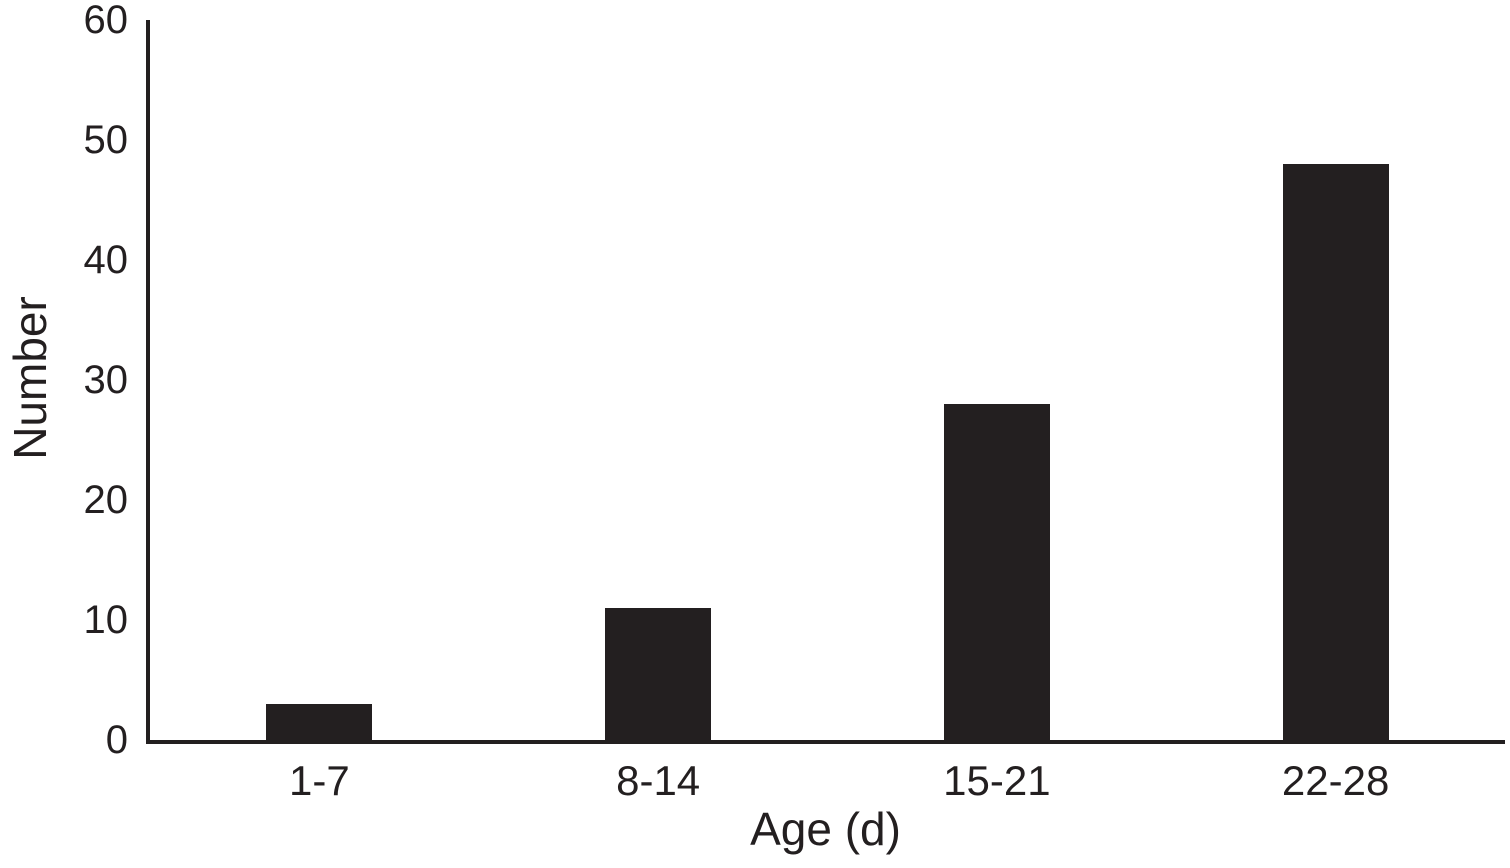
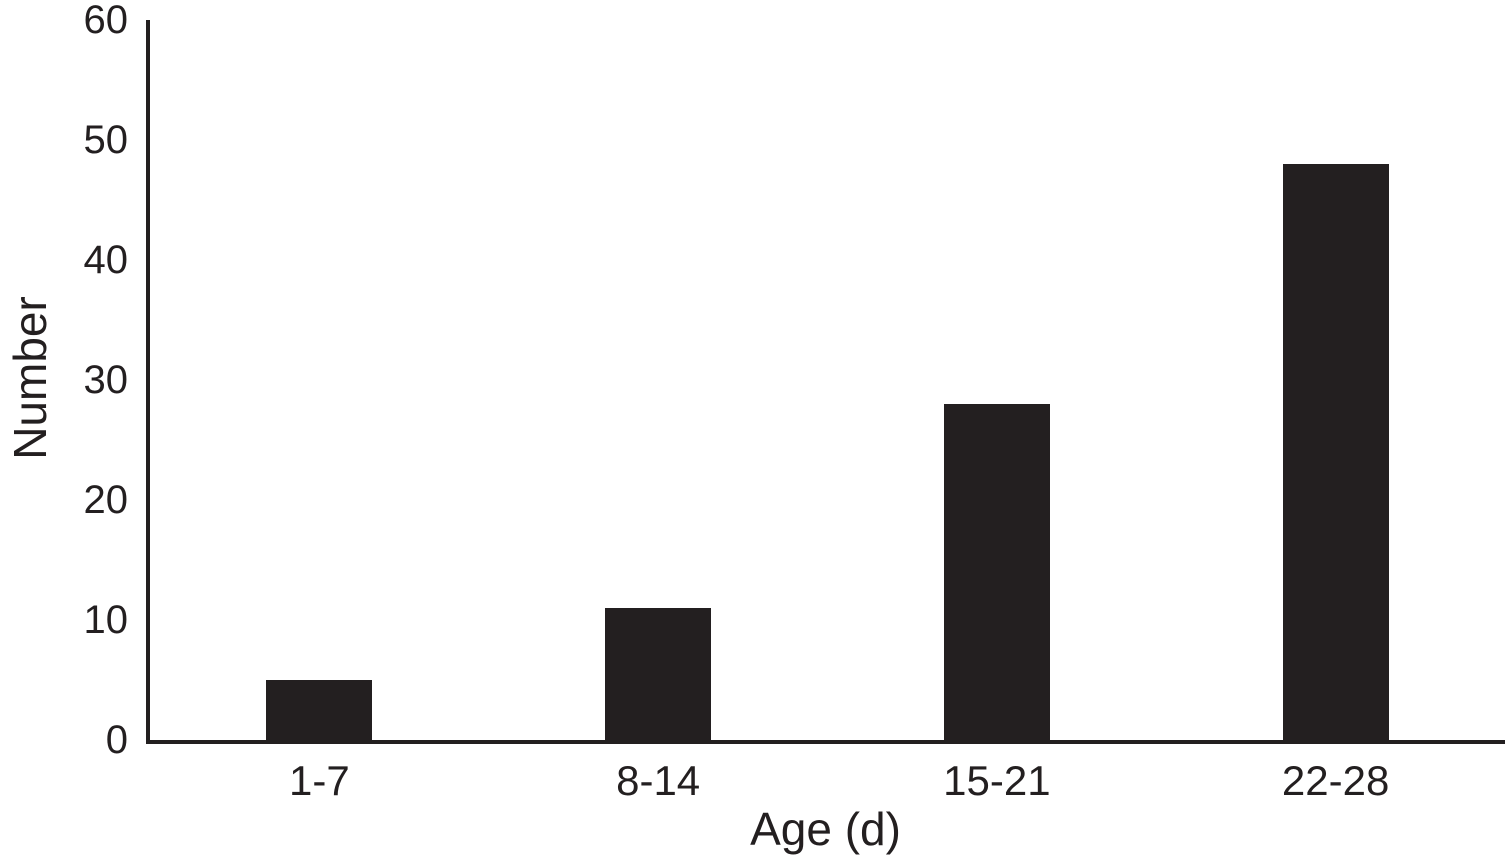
1-7: 3 -> 5
